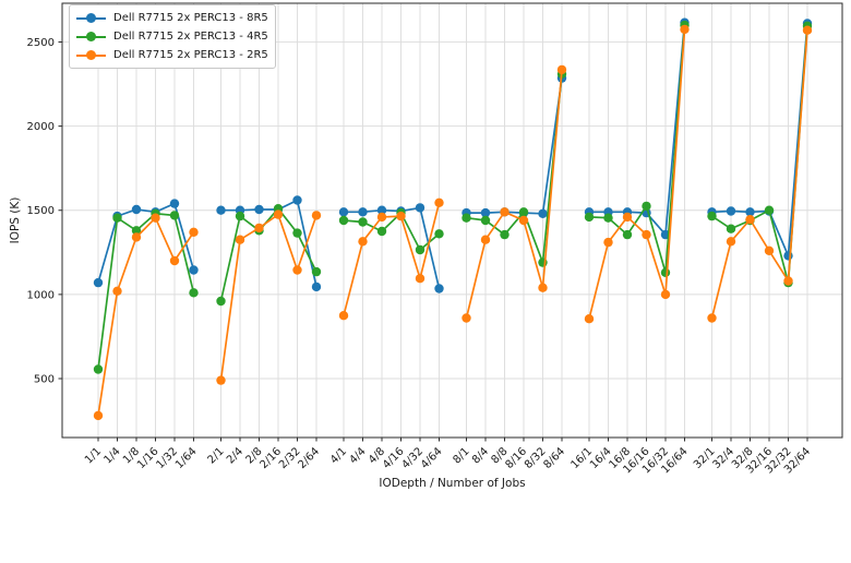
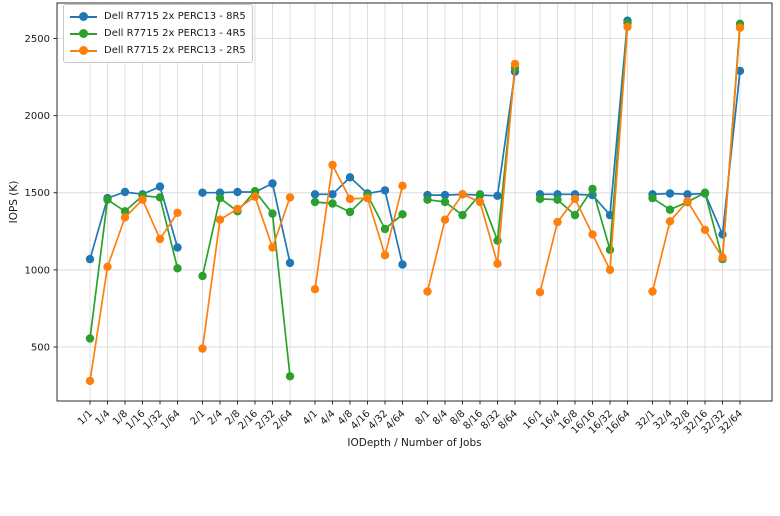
Dell R7715 2x PERC13 - 4R5/2/64: 1140 -> 310
Dell R7715 2x PERC13 - 2R5/4/4: 1320 -> 1680
Dell R7715 2x PERC13 - 8R5/4/8: 1500 -> 1600
Dell R7715 2x PERC13 - 2R5/16/16: 1360 -> 1230
Dell R7715 2x PERC13 - 8R5/32/64: 2610 -> 2290
